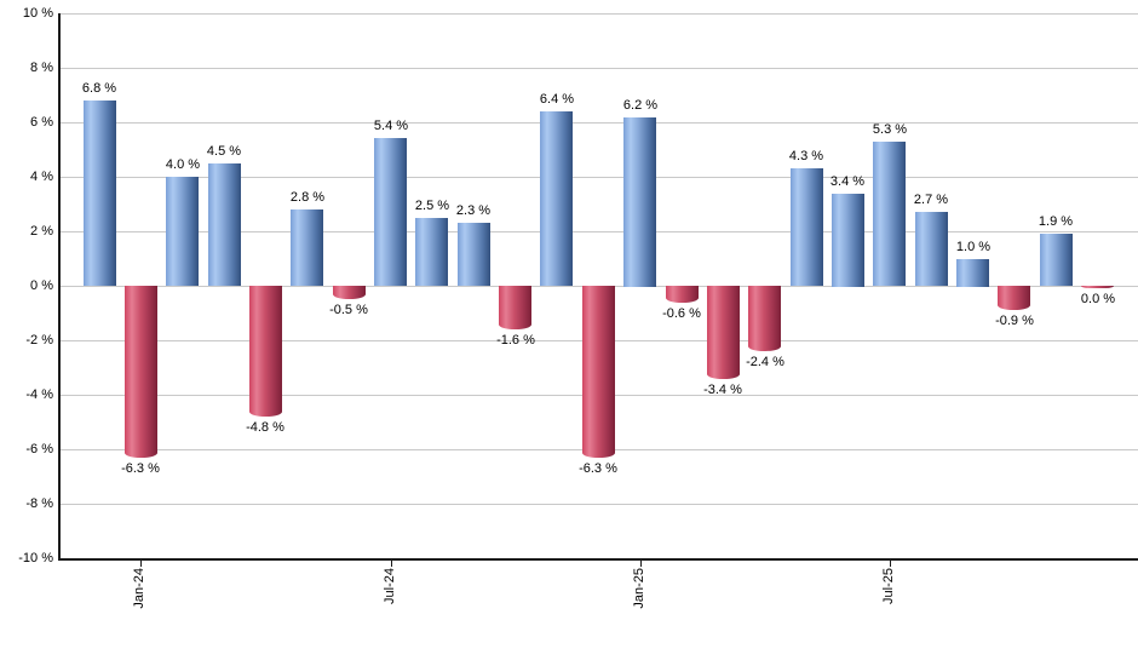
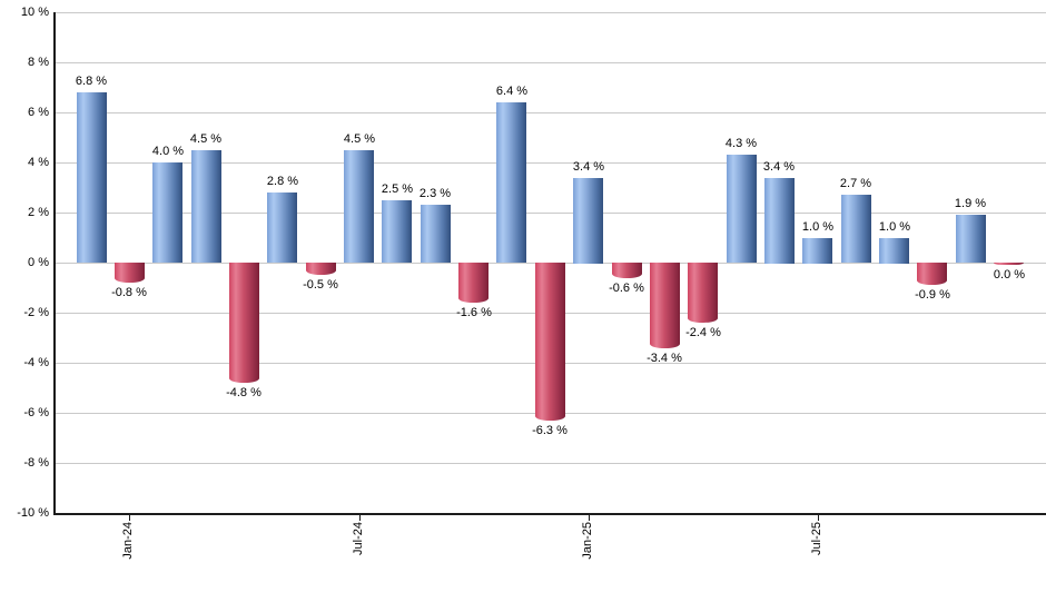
Jan-24: -6.3 -> -0.8
Jul-24: 5.4 -> 4.5
Jan-25: 6.2 -> 3.4
Jul-25: 5.3 -> 1.0
